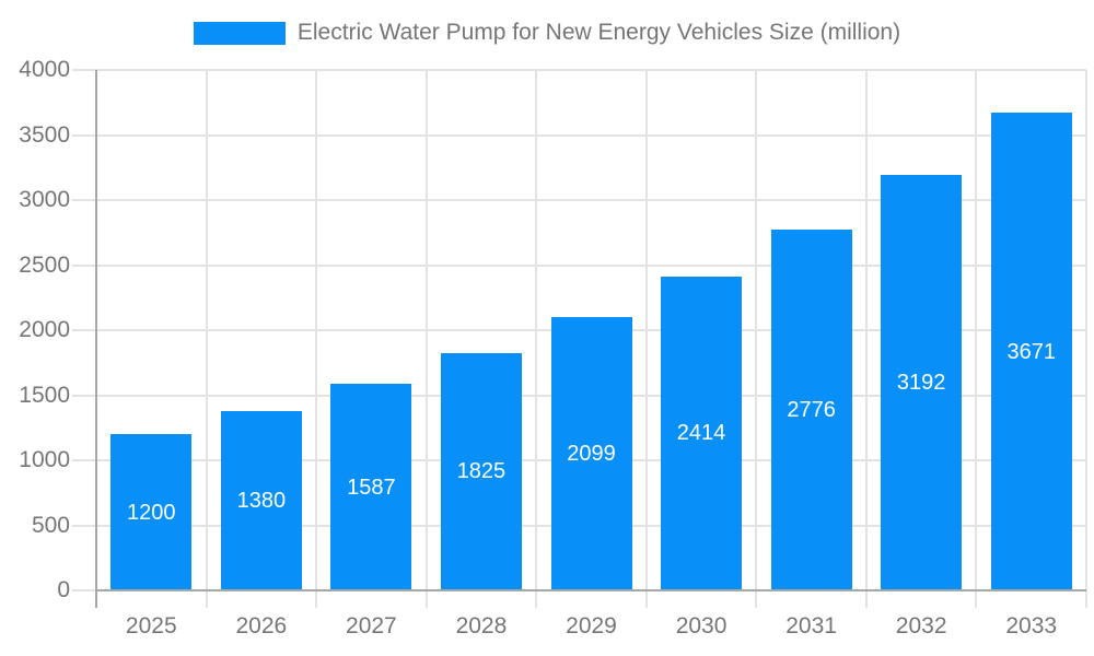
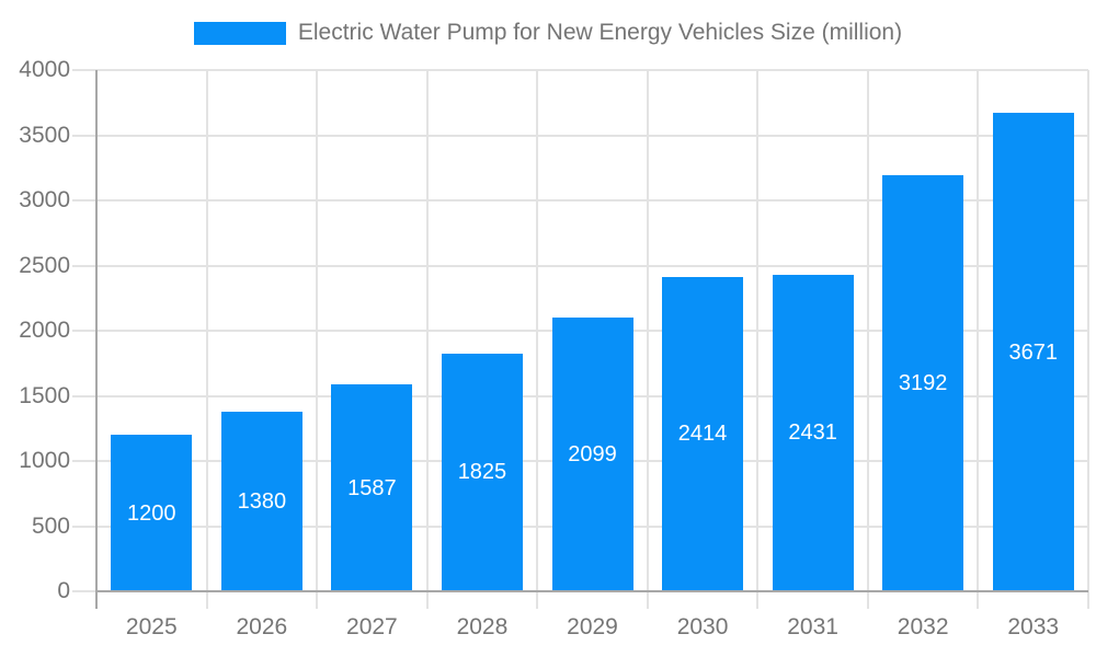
2031: 2776 -> 2431
